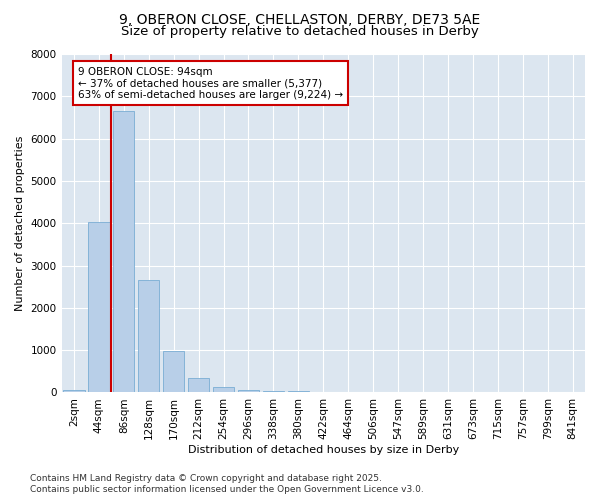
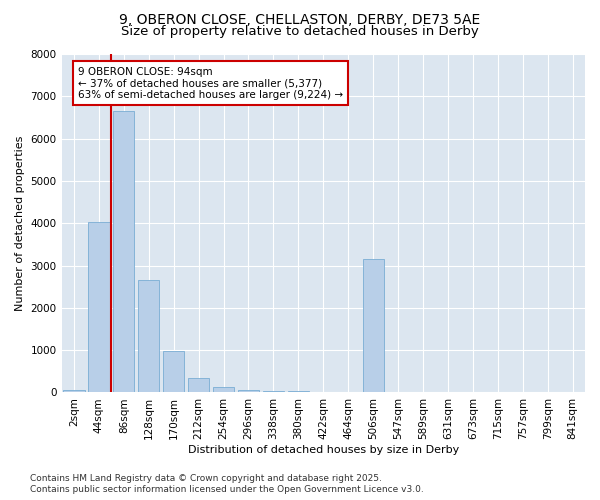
506sqm: 0 -> 3150
